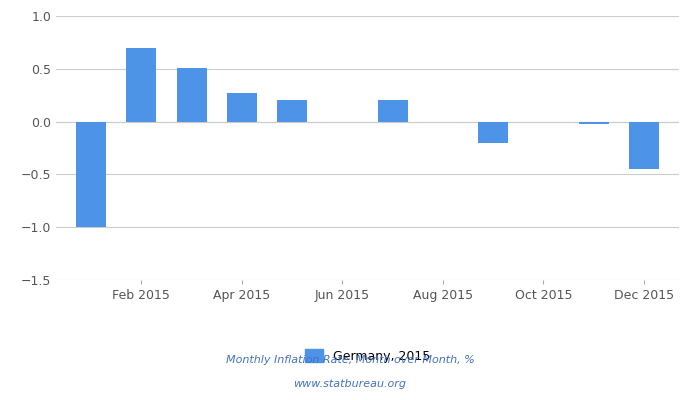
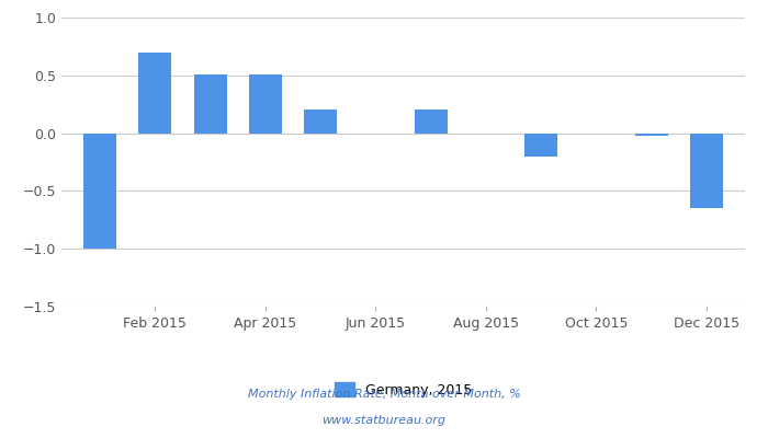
Apr 2015: 0.27 -> 0.51
Dec 2015: -0.45 -> -0.65
